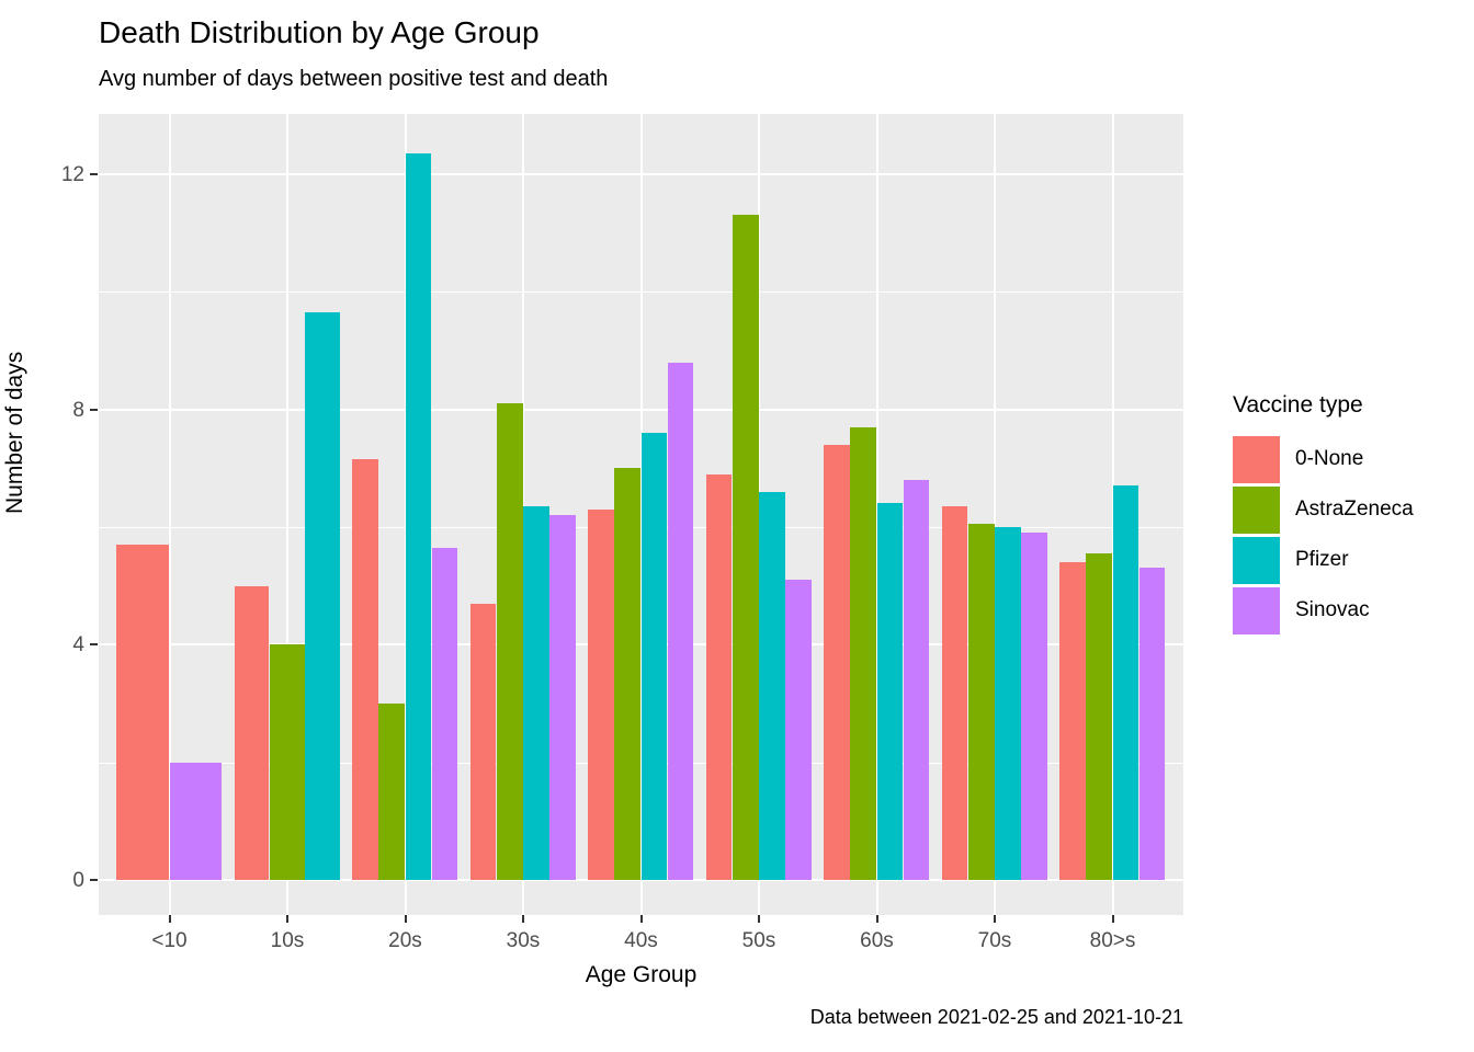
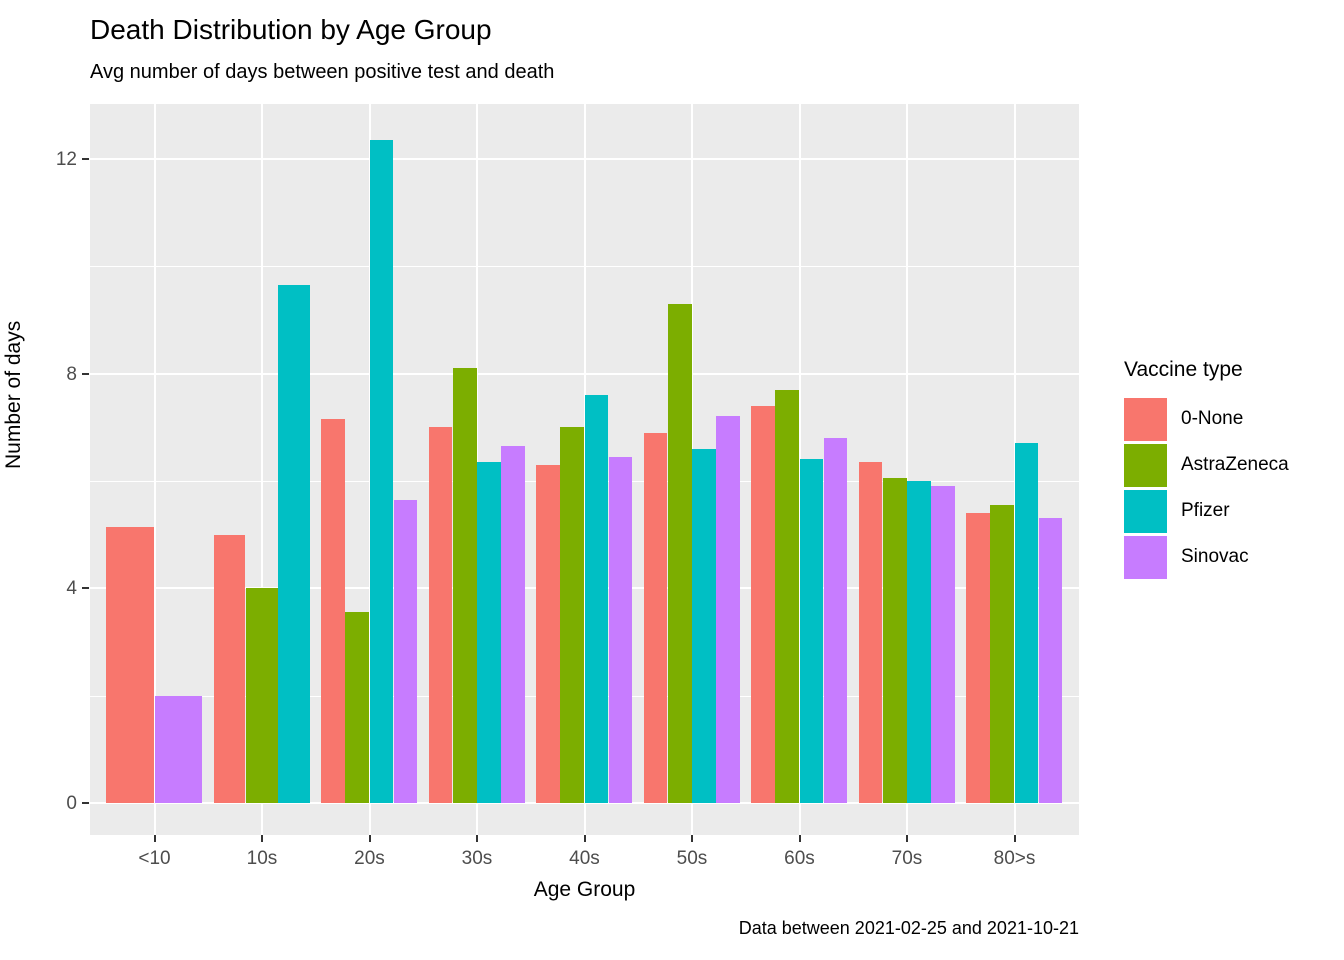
0-None/<10: 5.7 -> 5.2
AstraZeneca/20s: 3.0 -> 3.5
0-None/30s: 4.7 -> 7.0
Sinovac/30s: 6.2 -> 6.7
Sinovac/40s: 8.8 -> 6.5
AstraZeneca/50s: 11.3 -> 9.3
Sinovac/50s: 5.1 -> 7.2
